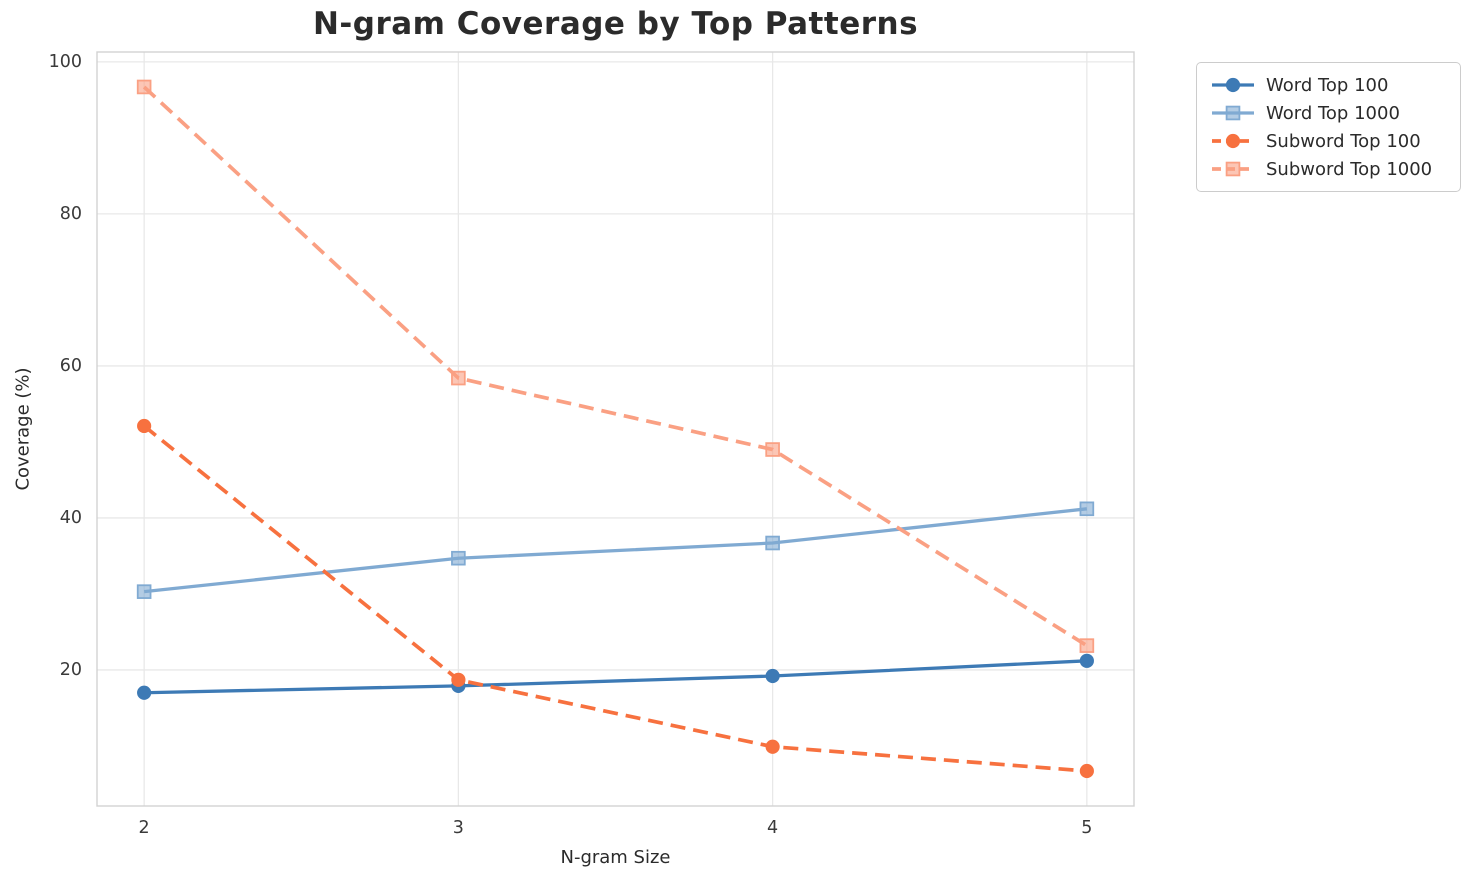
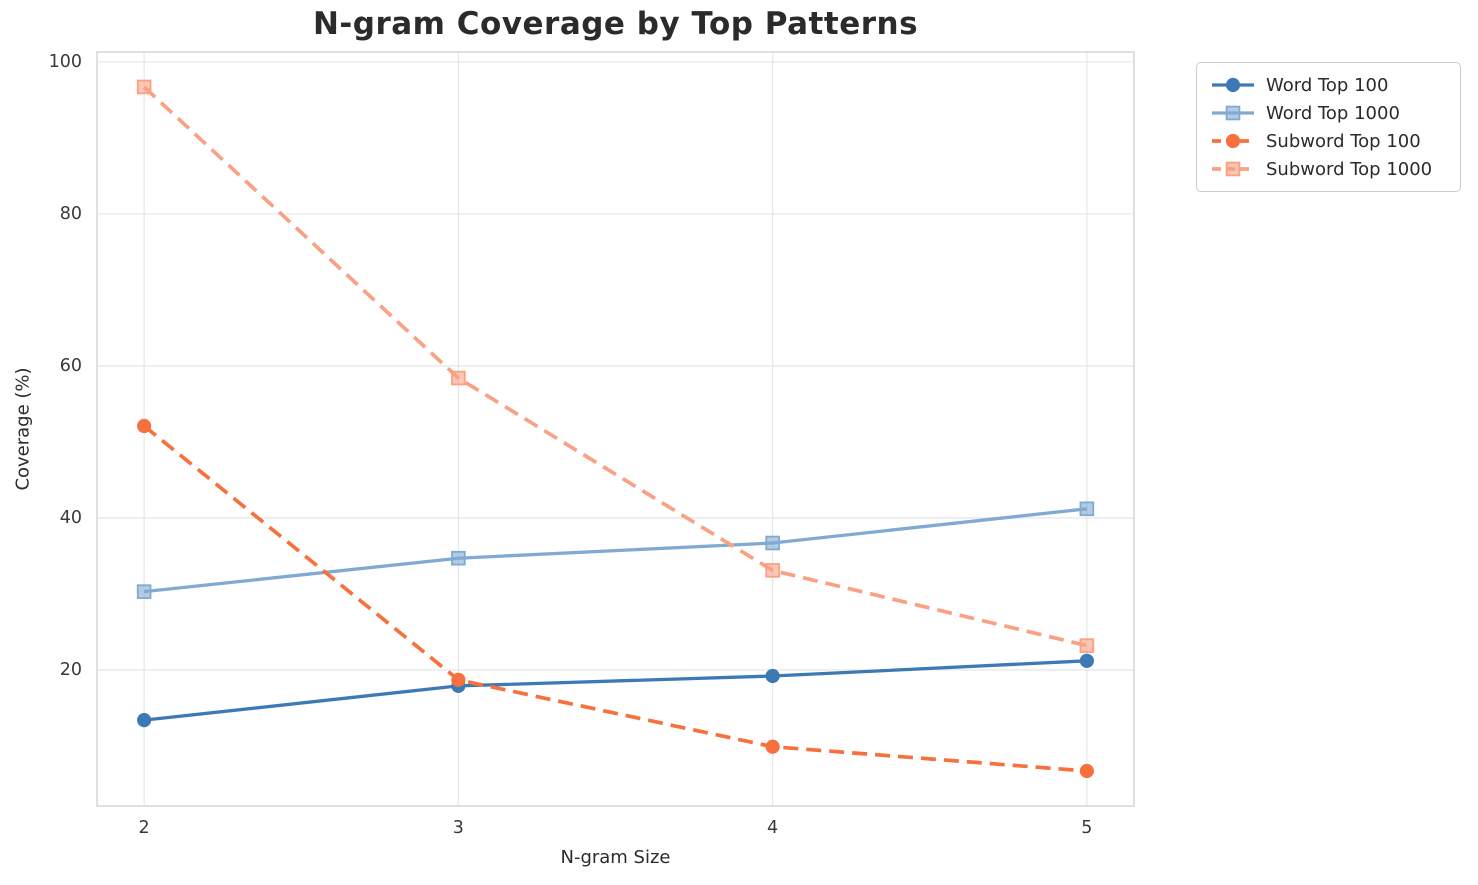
Word Top 100/2: 17 -> 13
Subword Top 1000/4: 49 -> 33
